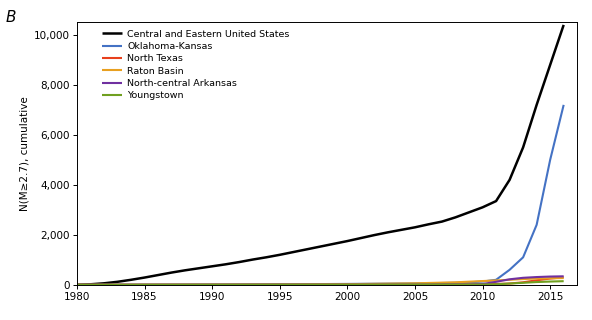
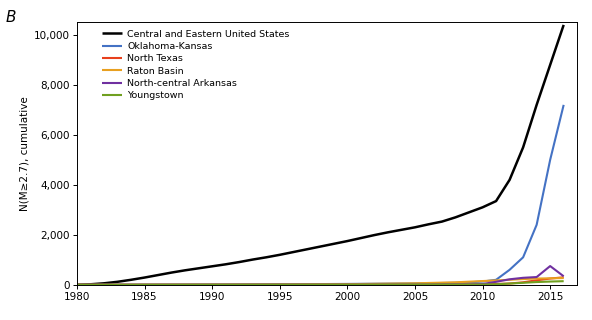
North-central Arkansas/2015: 330 -> 750
